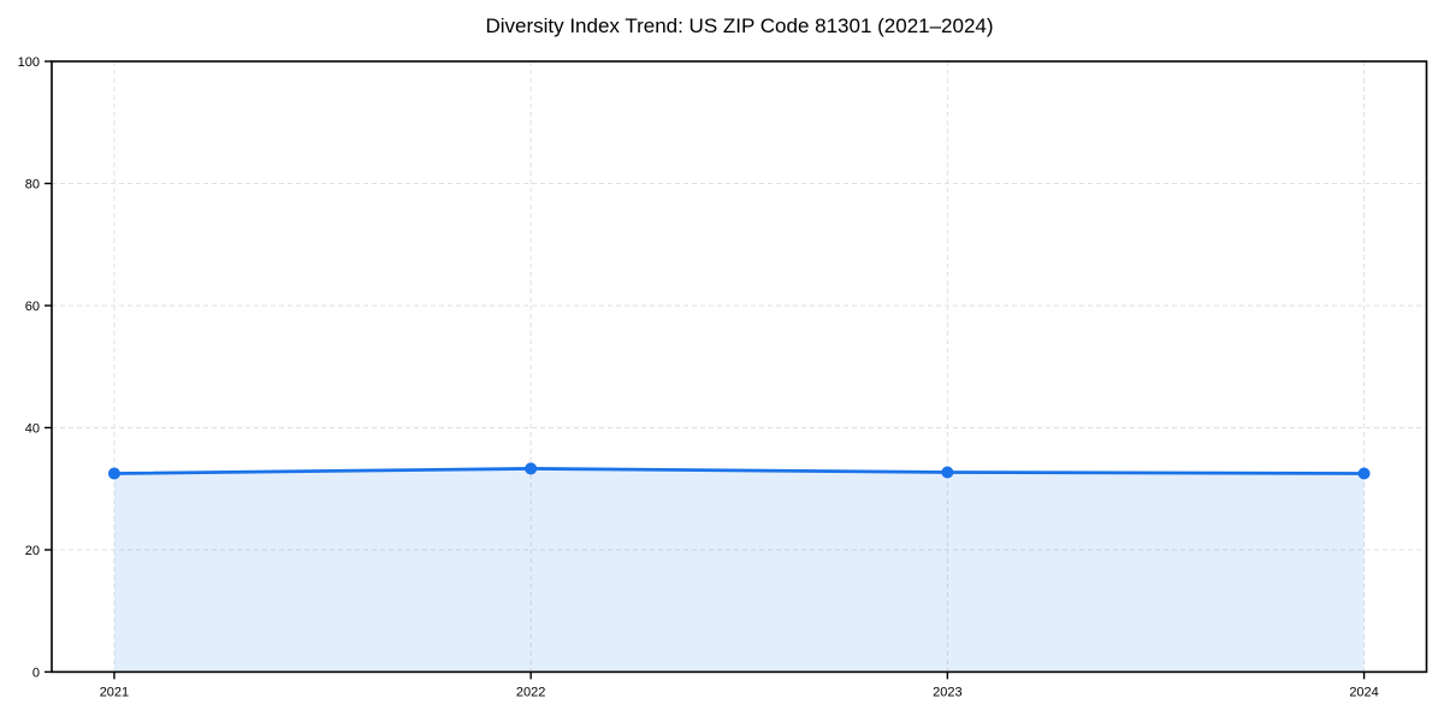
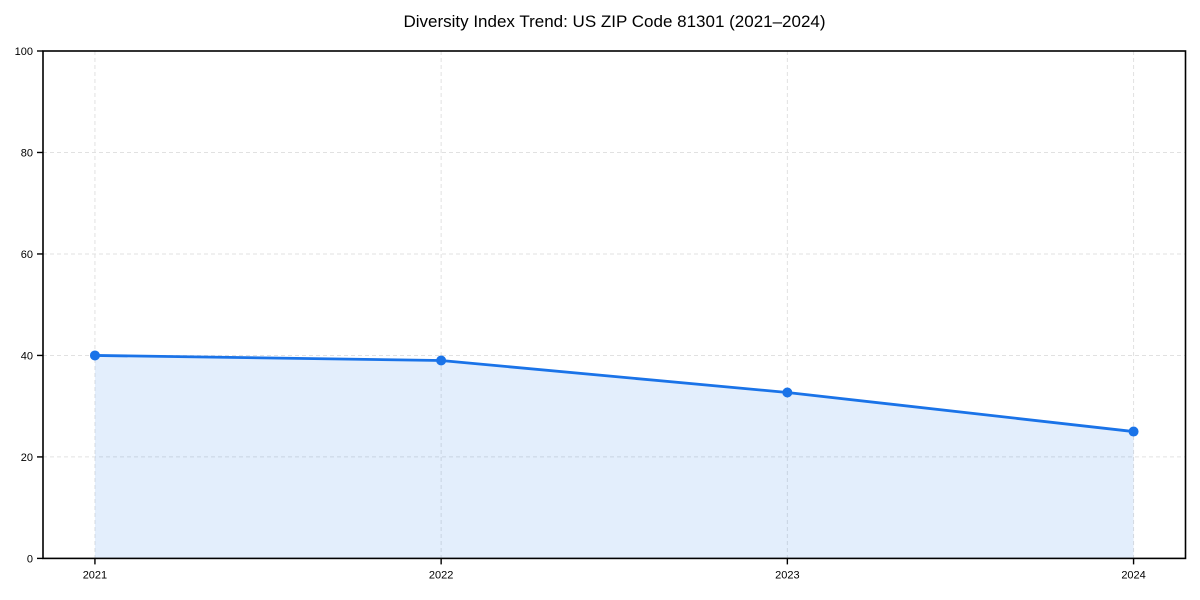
2021: 32 -> 40
2022: 33 -> 39
2024: 32 -> 25
